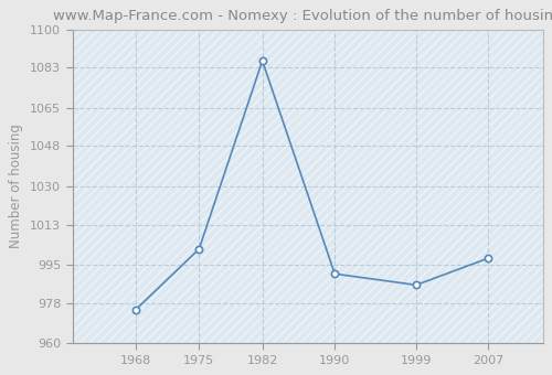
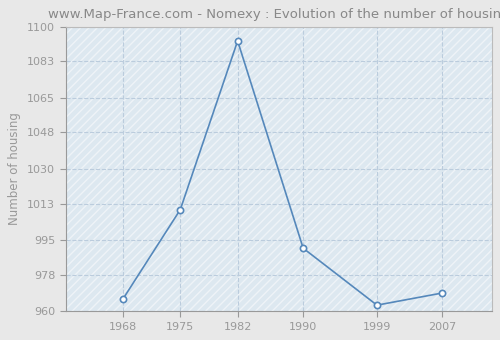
1968: 975 -> 966
1975: 1002 -> 1010
1982: 1086 -> 1093
1999: 986 -> 963
2007: 998 -> 969
